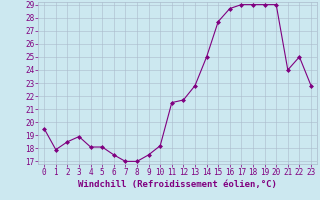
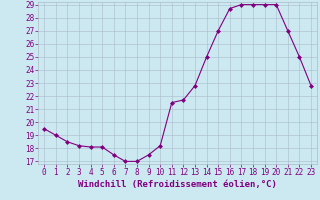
1: 17.9 -> 19.0
3: 18.9 -> 18.2
15: 27.7 -> 27.0
21: 24.0 -> 27.0
